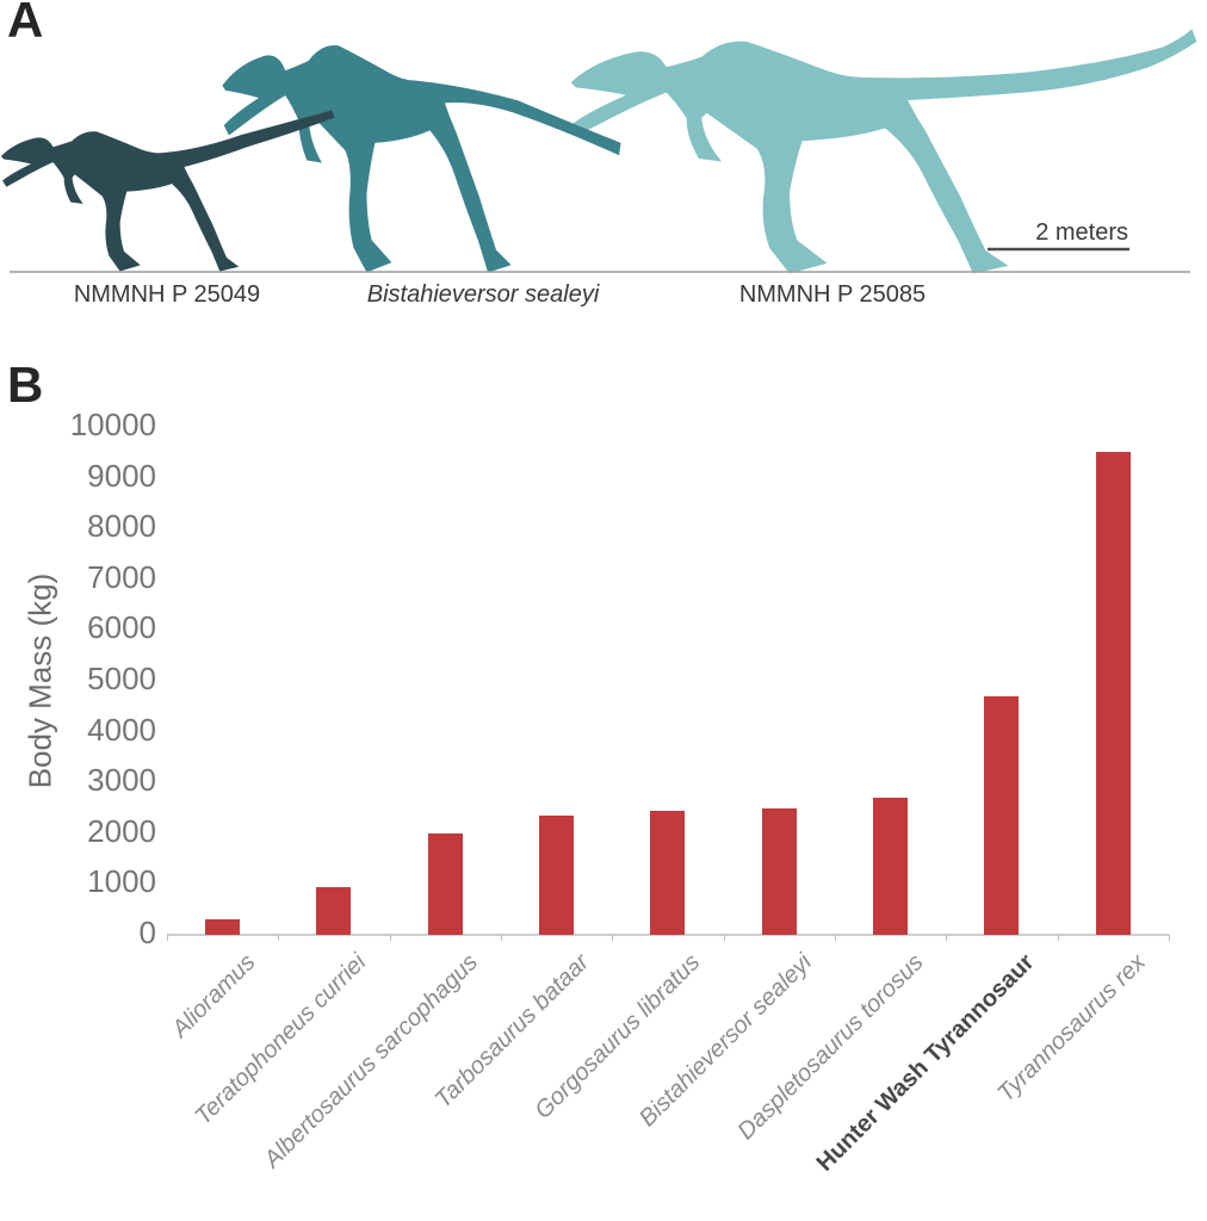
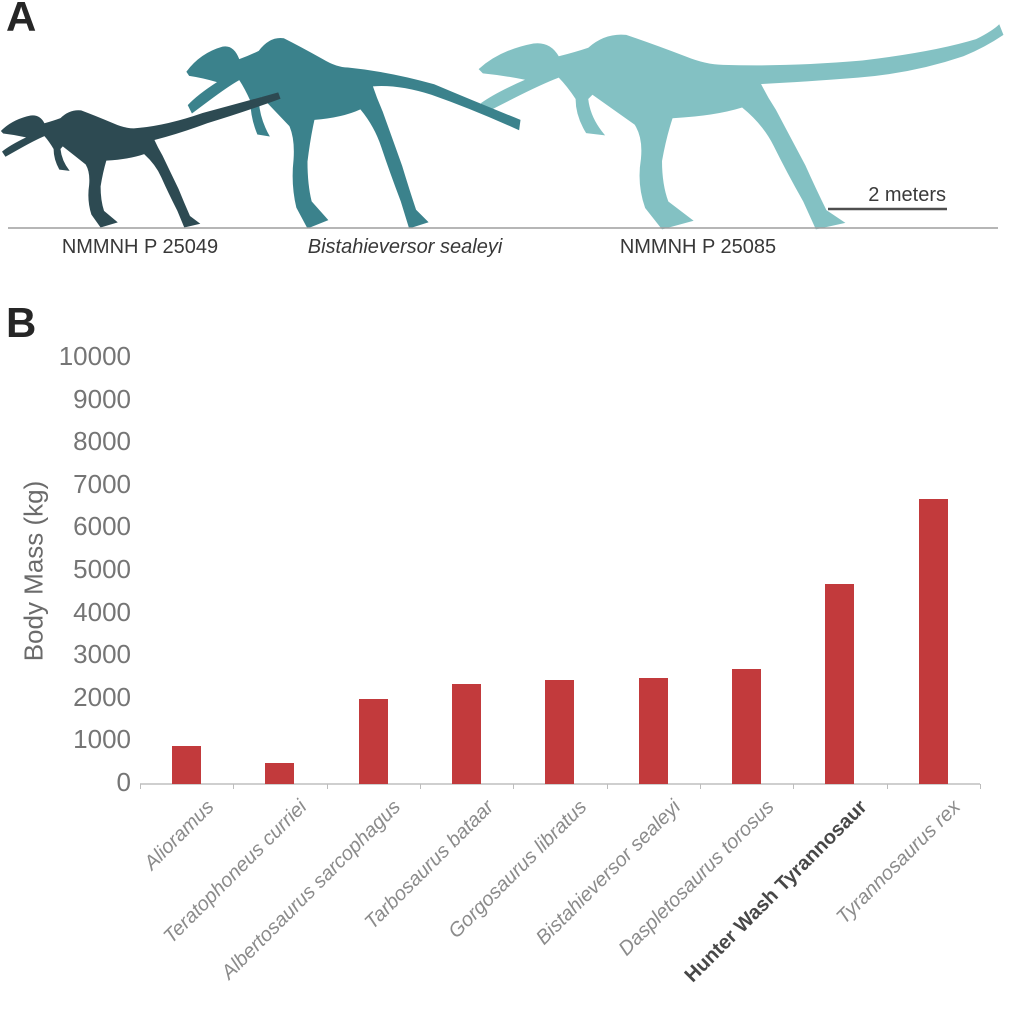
Alioramus: 300 -> 900
Teratophoneus curriei: 1000 -> 500
Tyrannosaurus rex: 9500 -> 6700
